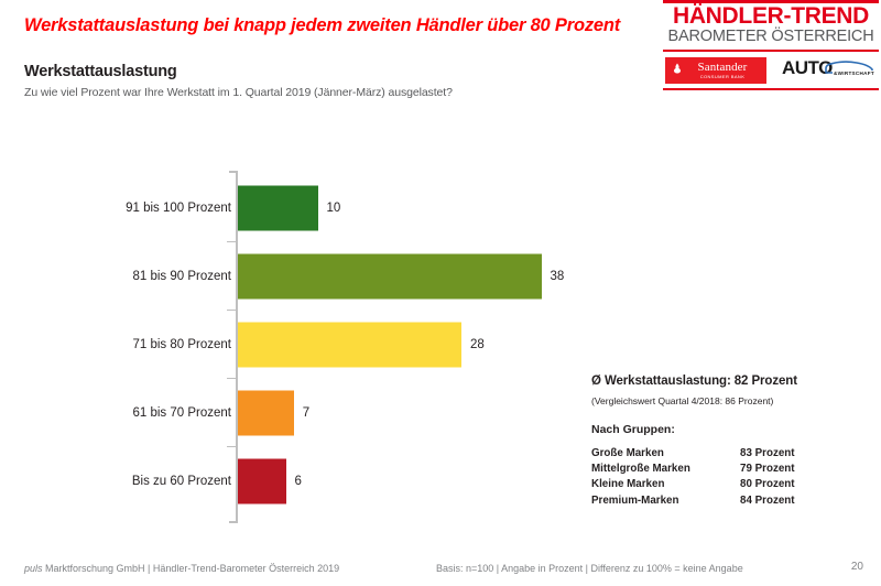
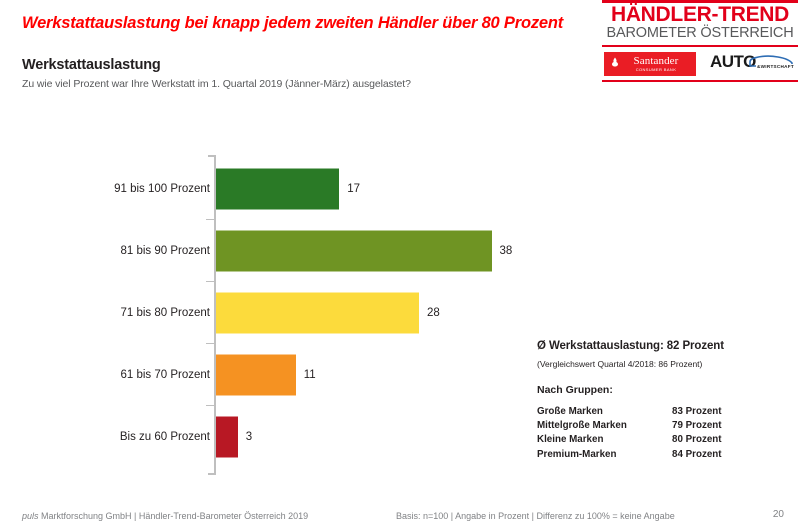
91 bis 100 Prozent: 10 -> 17
61 bis 70 Prozent: 7 -> 11
Bis zu 60 Prozent: 6 -> 3
